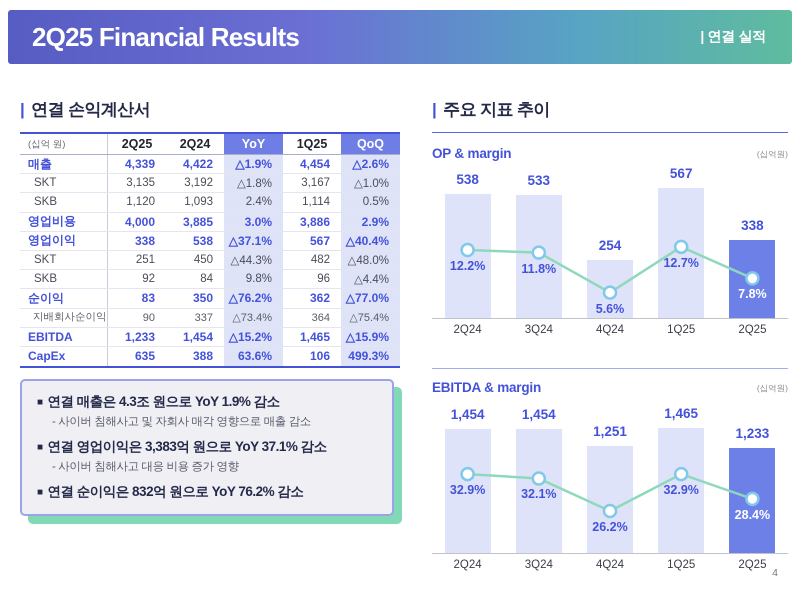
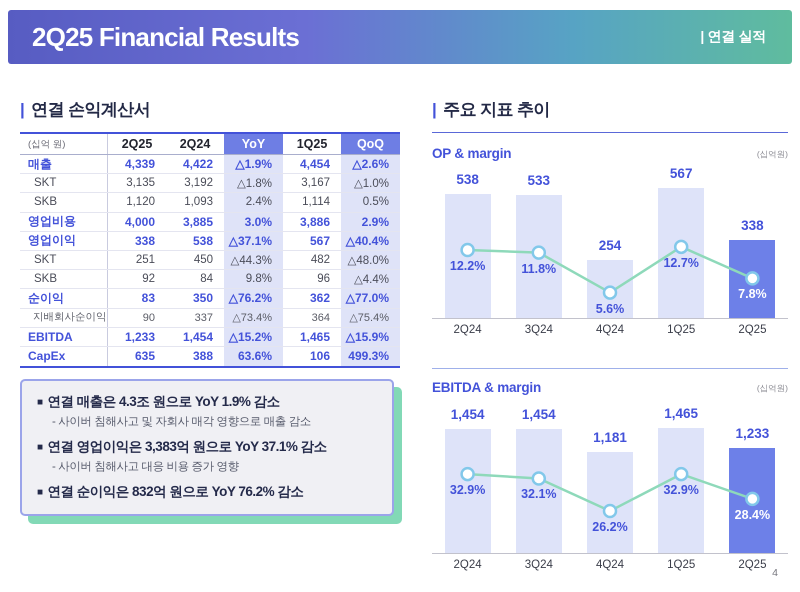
EBITDA & margin/EBITDA/4Q24: 1,251 -> 1,181
